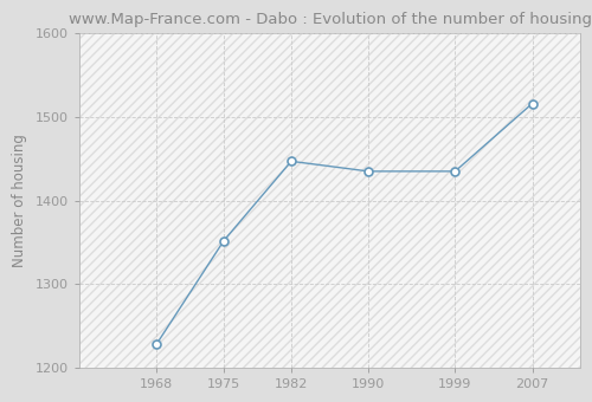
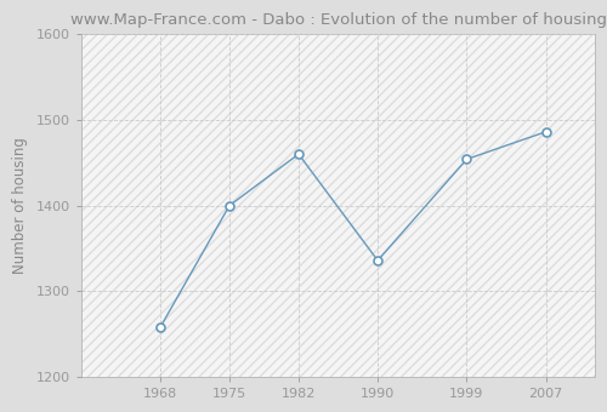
1968: 1228 -> 1258
1975: 1352 -> 1400
1982: 1447 -> 1460
1990: 1435 -> 1336
1999: 1435 -> 1454
2007: 1516 -> 1486
